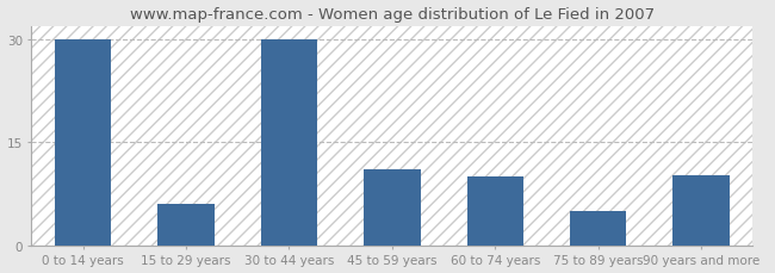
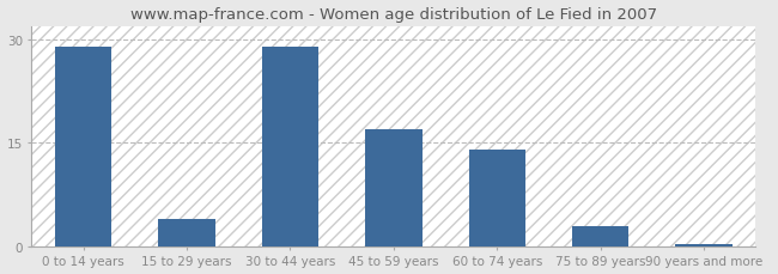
0 to 14 years: 30.0 -> 29.0
15 to 29 years: 6.0 -> 4.0
30 to 44 years: 30.0 -> 29.0
45 to 59 years: 11.0 -> 17.0
60 to 74 years: 10.0 -> 14.0
75 to 89 years: 5.0 -> 3.0
90 years and more: 10.2 -> 0.3
